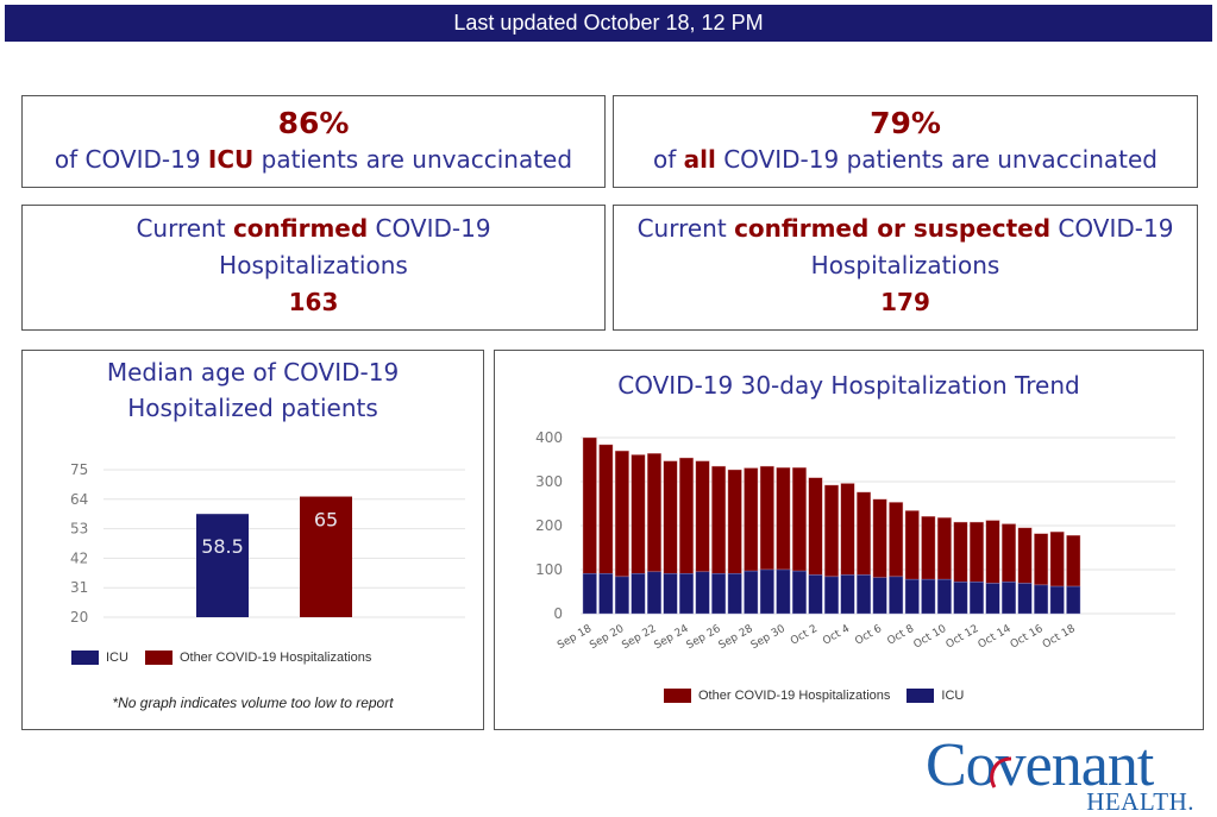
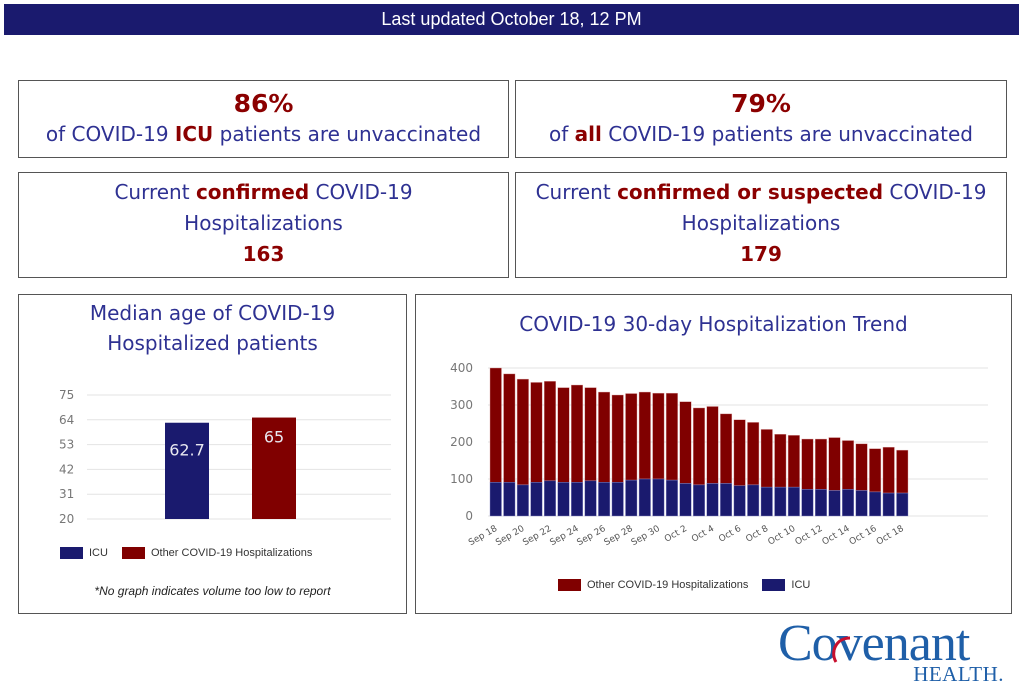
Median age of COVID-19 Hospitalized patients/ICU: 58.5 -> 62.7
